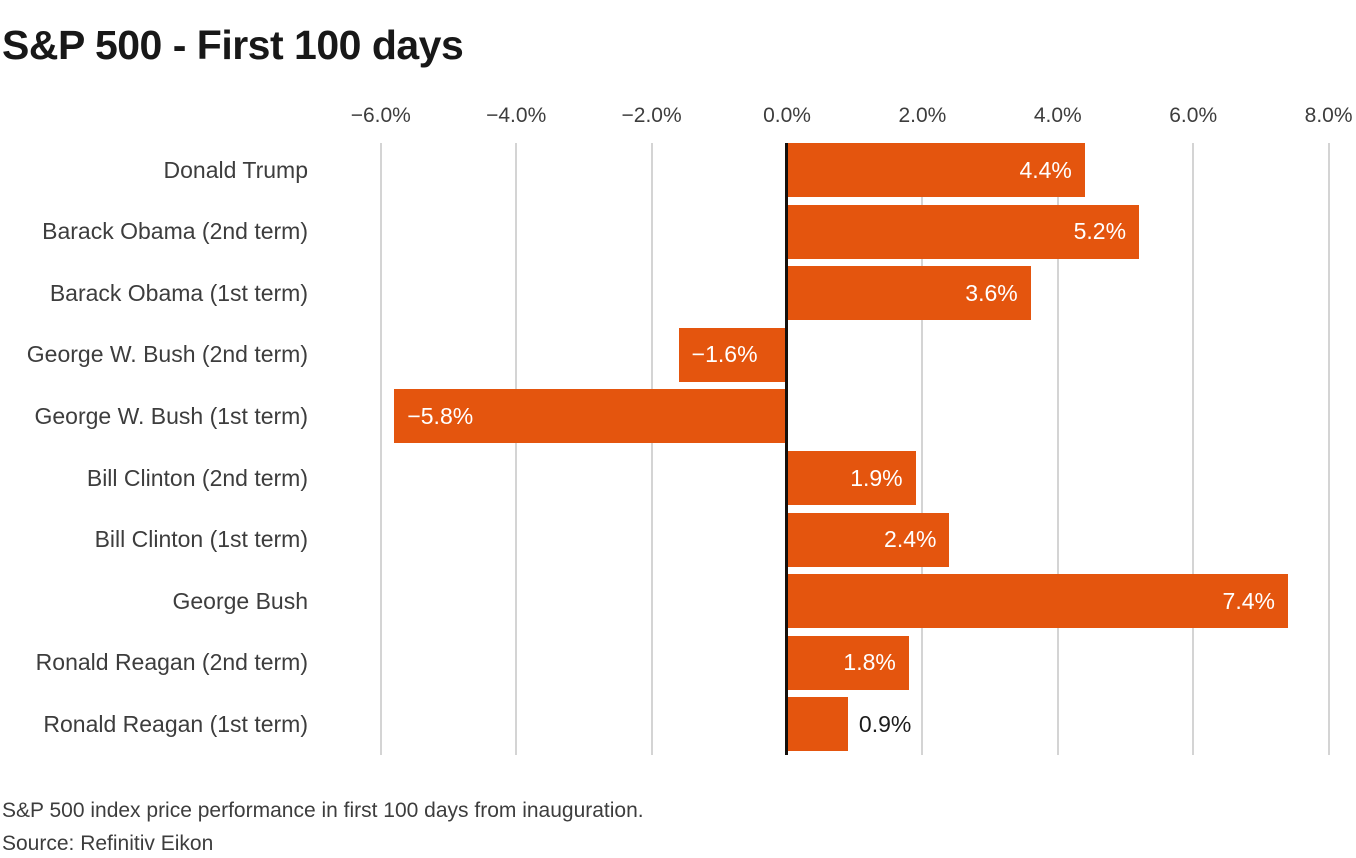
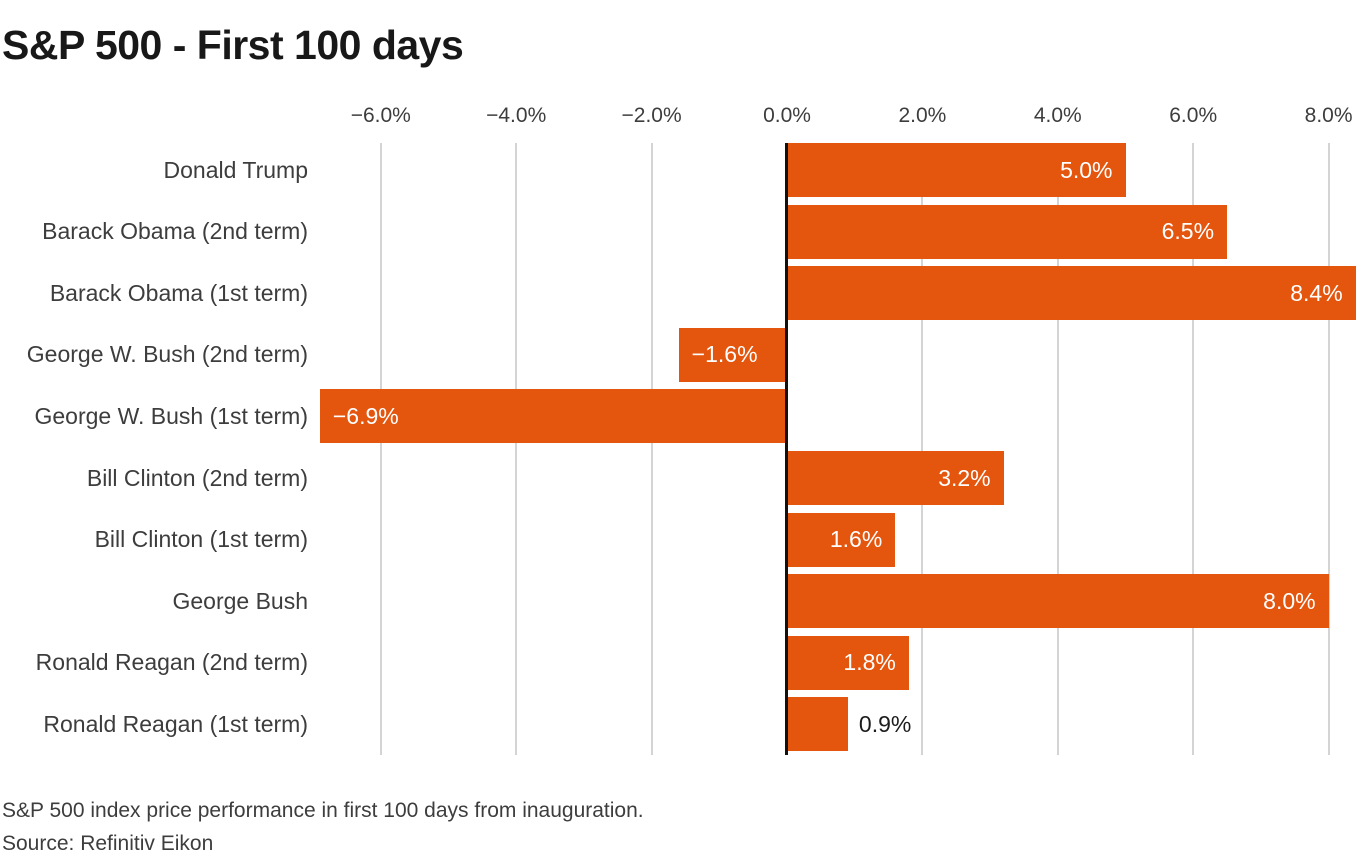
Donald Trump: 4.4% -> 5.0%
Barack Obama (2nd term): 5.2% -> 6.5%
Barack Obama (1st term): 3.6% -> 8.4%
George W. Bush (1st term): −5.8% -> −6.9%
Bill Clinton (2nd term): 1.9% -> 3.2%
Bill Clinton (1st term): 2.4% -> 1.6%
George Bush: 7.4% -> 8.0%
